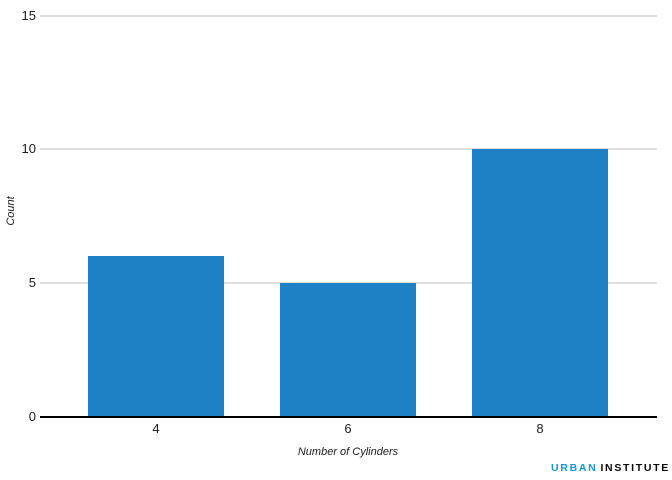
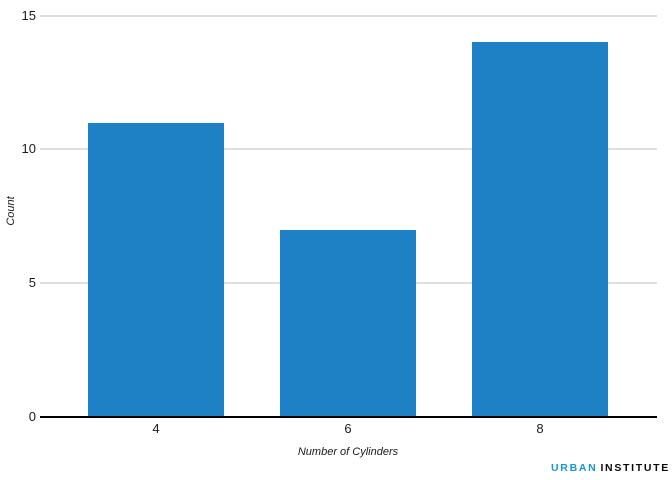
4: 6 -> 11
6: 5 -> 7
8: 10 -> 14
